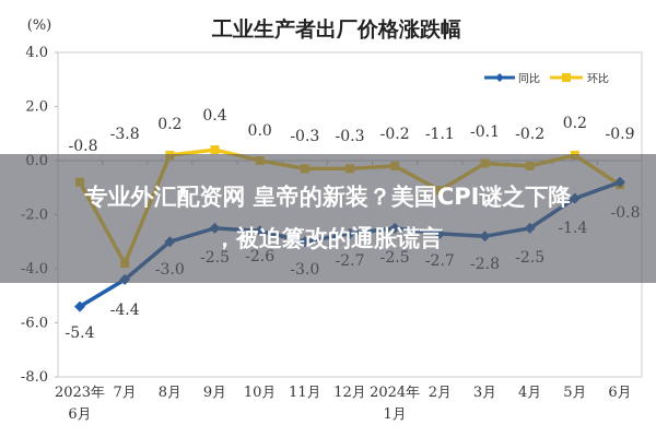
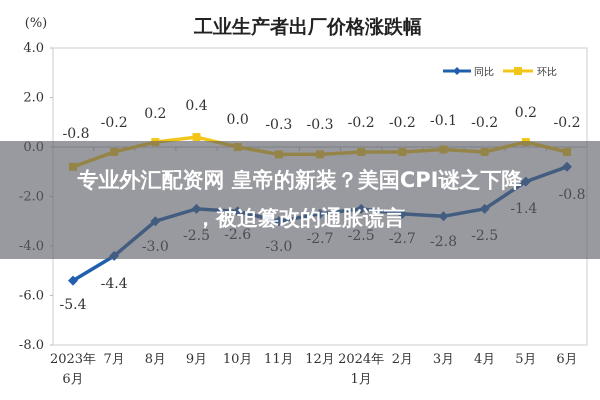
环比/7月: -3.8 -> -0.2
环比/2月: -1.1 -> -0.2
环比/6月: -0.9 -> -0.2
